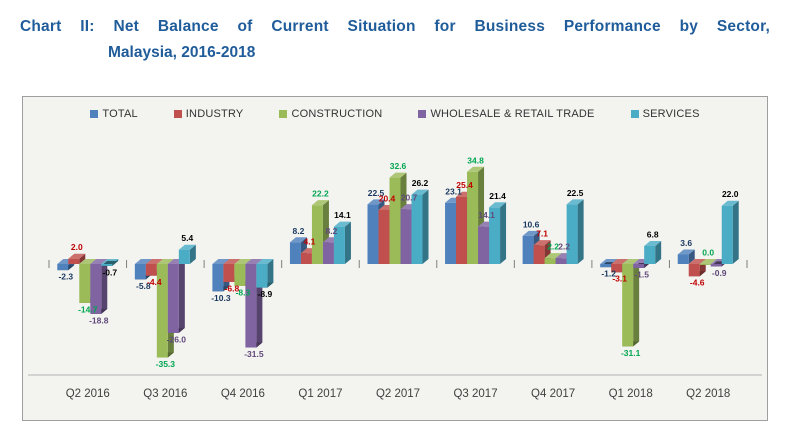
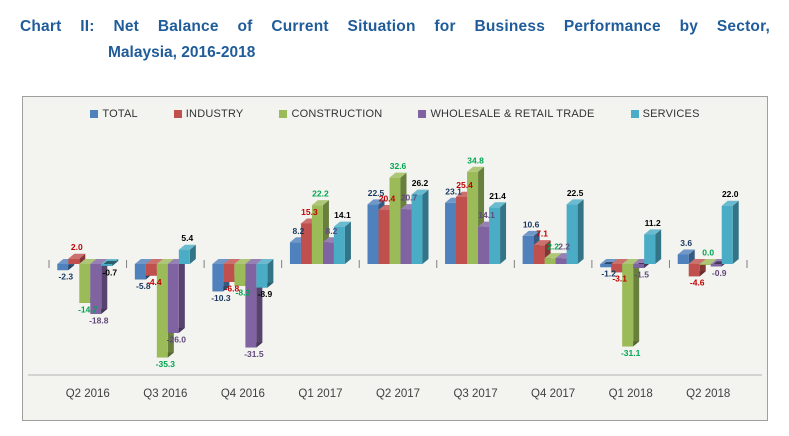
INDUSTRY/Q1 2017: 4.1 -> 15.3
SERVICES/Q1 2018: 6.8 -> 11.2
